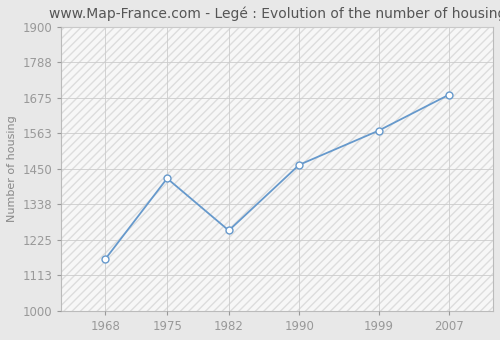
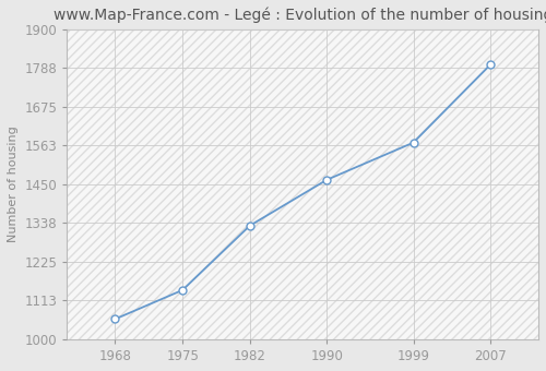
1968: 1165 -> 1059
1975: 1420 -> 1143
1982: 1255 -> 1330
2007: 1685 -> 1797
